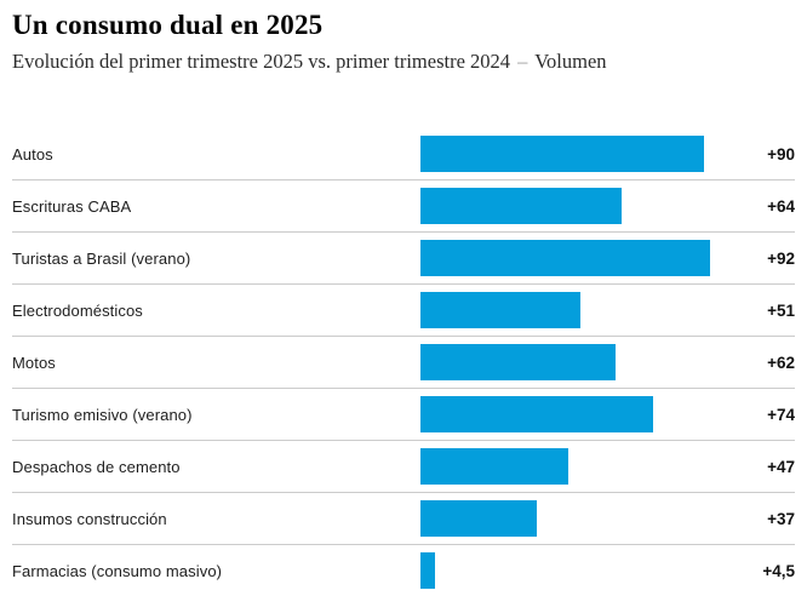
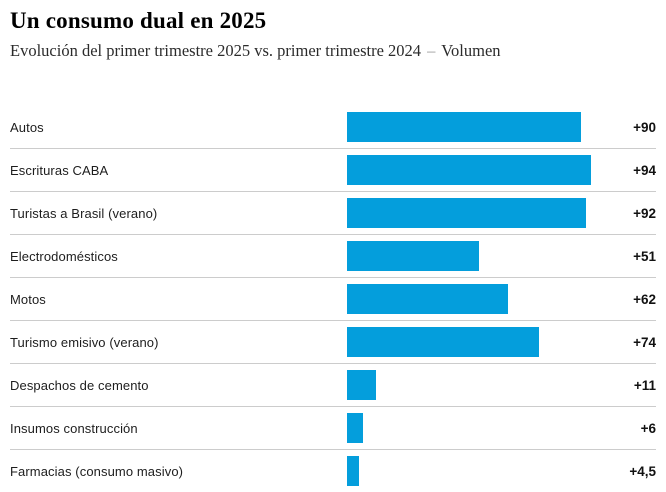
Escrituras CABA: +64 -> +94
Despachos de cemento: +47 -> +11
Insumos construcción: +37 -> +6
